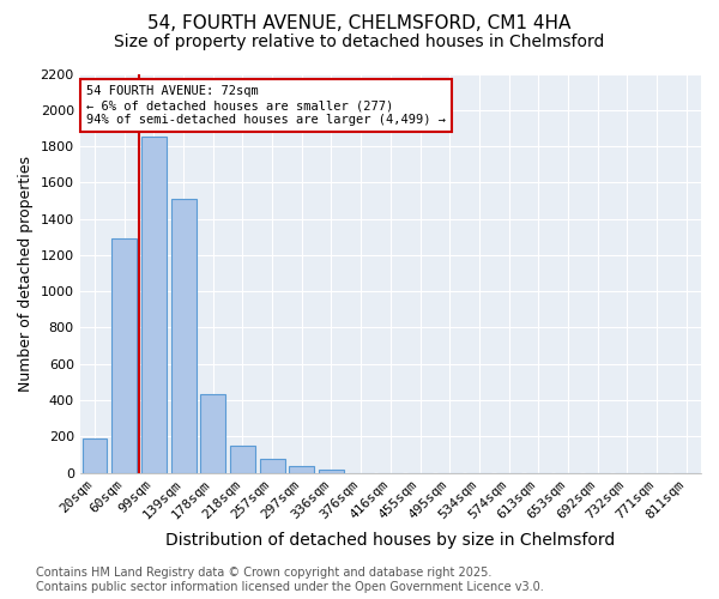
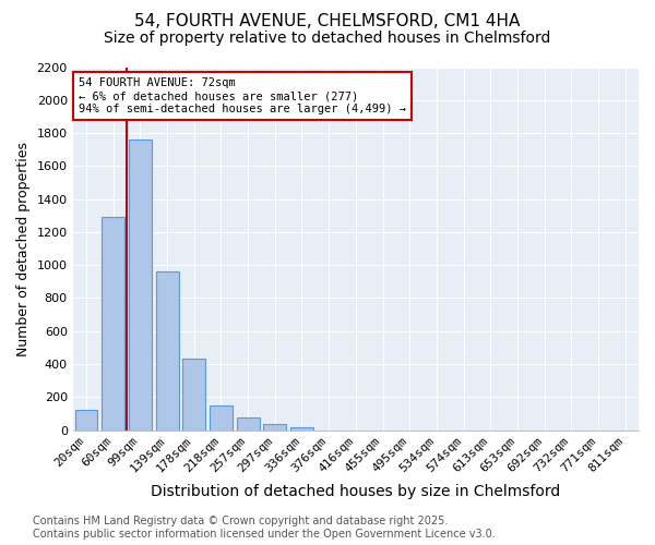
20sqm: 190 -> 120
99sqm: 1850 -> 1760
139sqm: 1510 -> 960
